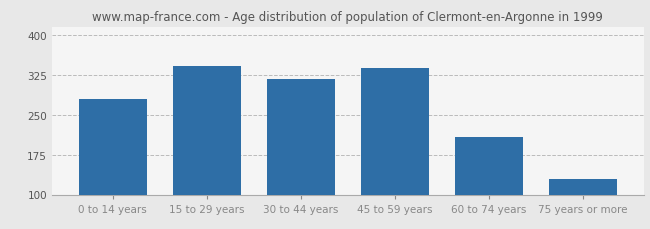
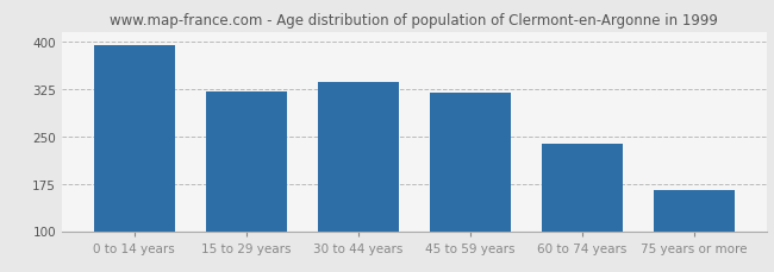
0 to 14 years: 280 -> 393
15 to 29 years: 342 -> 320
30 to 44 years: 316 -> 336
45 to 59 years: 338 -> 318
60 to 74 years: 208 -> 237
75 years or more: 130 -> 165
